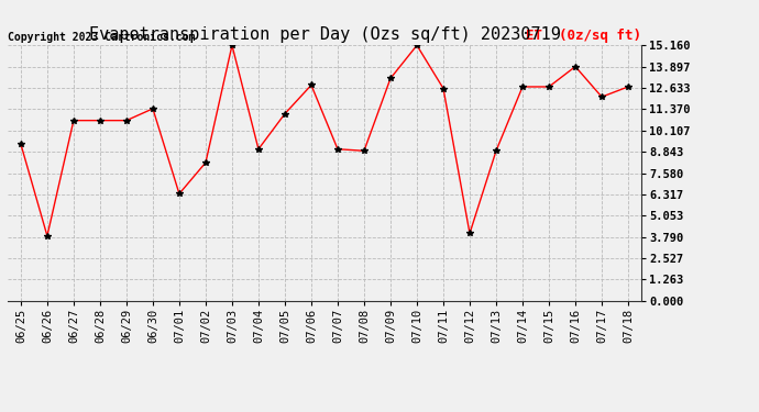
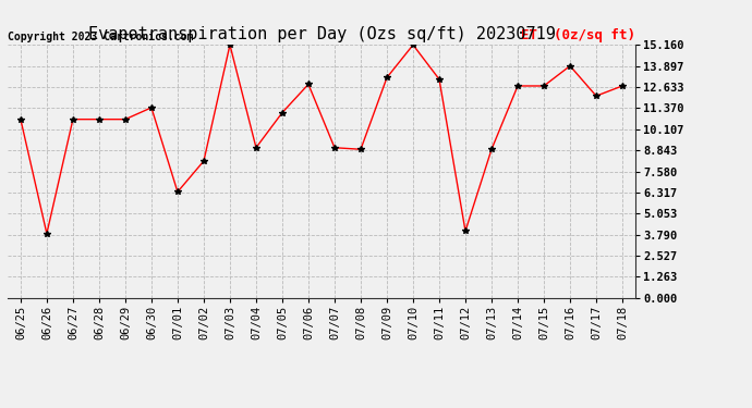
06/25: 9.3 -> 10.7
07/11: 12.6 -> 13.1
